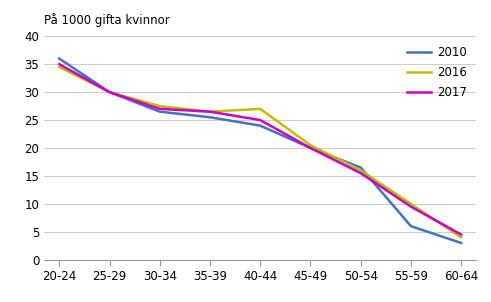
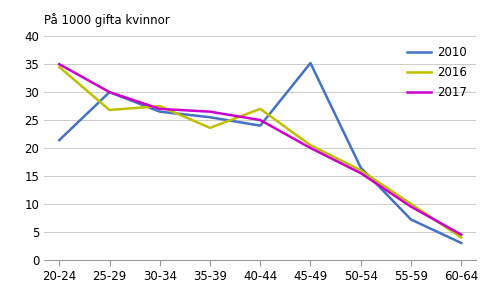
2010/20-24: 36.0 -> 21.4
2016/25-29: 30.0 -> 26.8
2016/35-39: 26.5 -> 23.6
2010/45-49: 20.0 -> 35.2
2010/55-59: 6.0 -> 7.2
